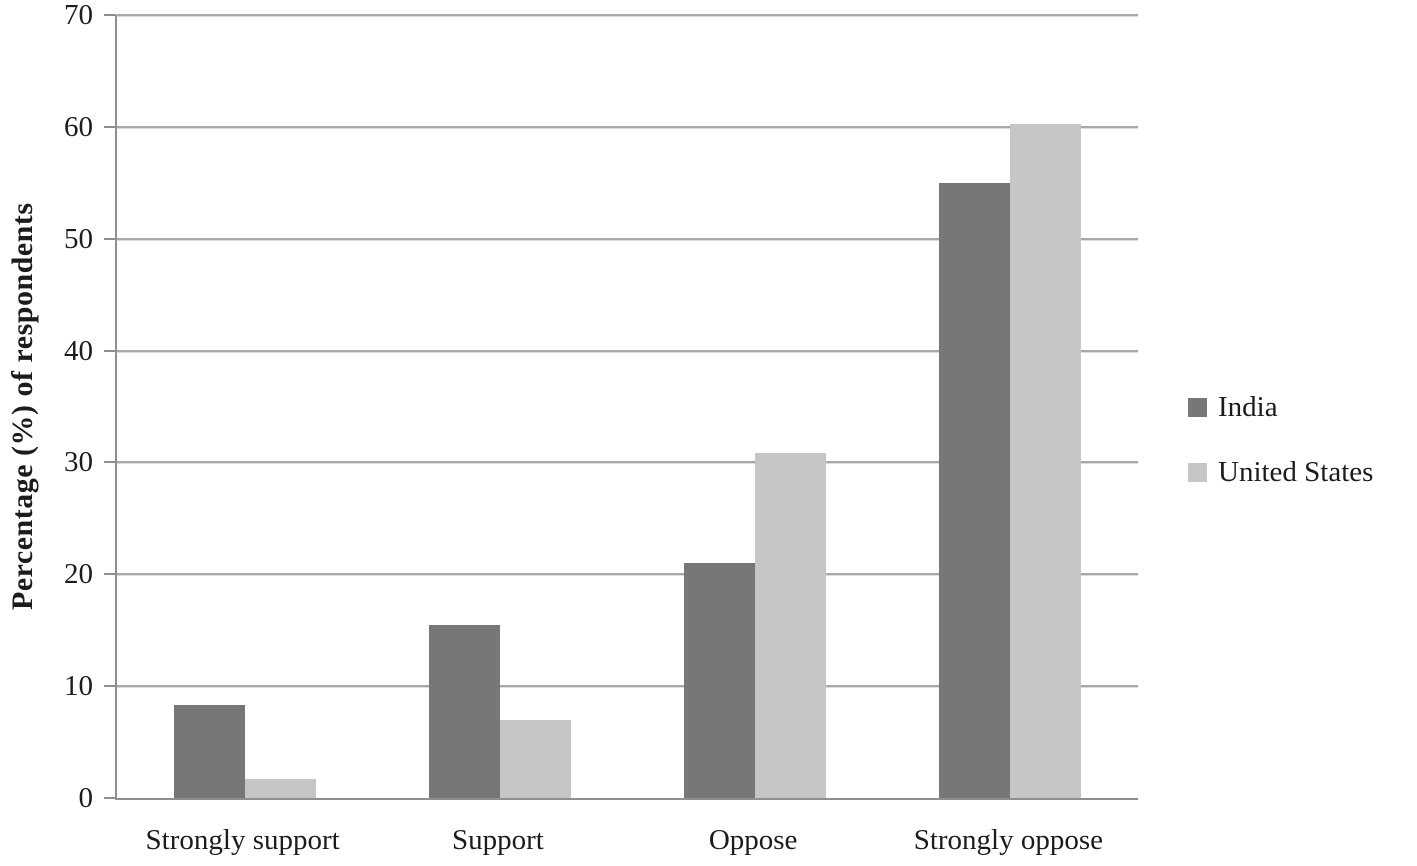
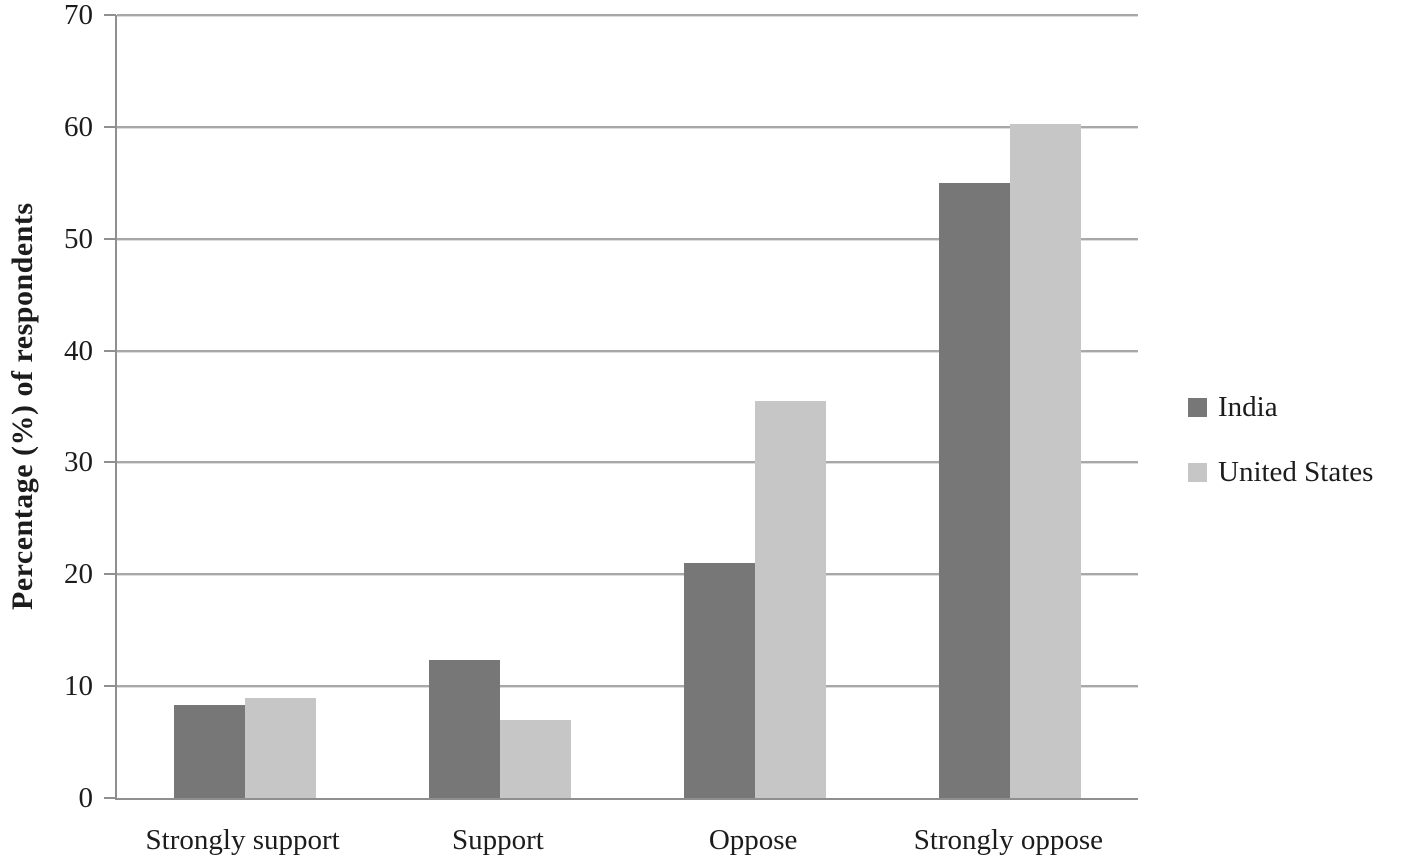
United States/Strongly support: 1.7 -> 8.9
India/Support: 15.5 -> 12.3
United States/Oppose: 30.8 -> 35.5
